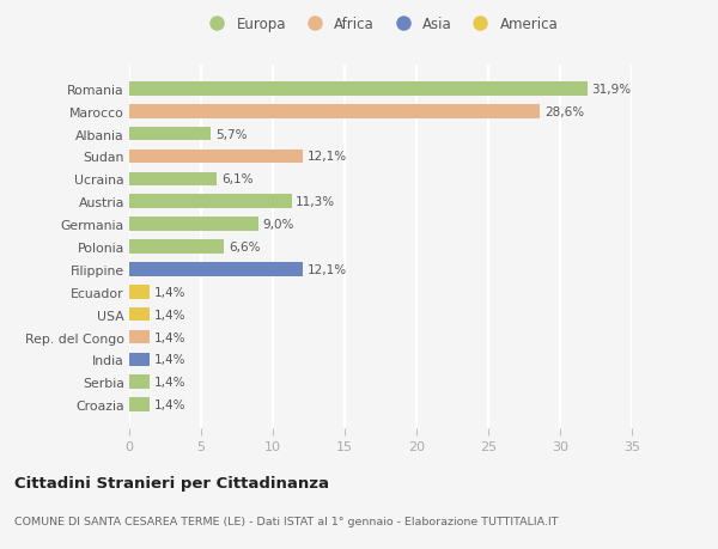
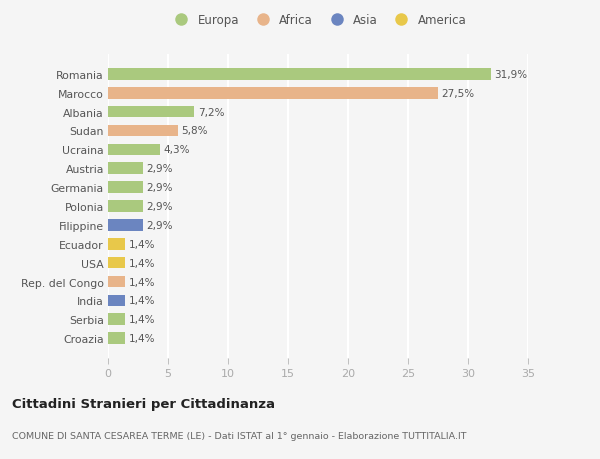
Marocco: 28,6% -> 27,5%
Albania: 5,7% -> 7,2%
Sudan: 12,1% -> 5,8%
Ucraina: 6,1% -> 4,3%
Austria: 11,3% -> 2,9%
Germania: 9,0% -> 2,9%
Polonia: 6,6% -> 2,9%
Filippine: 12,1% -> 2,9%
